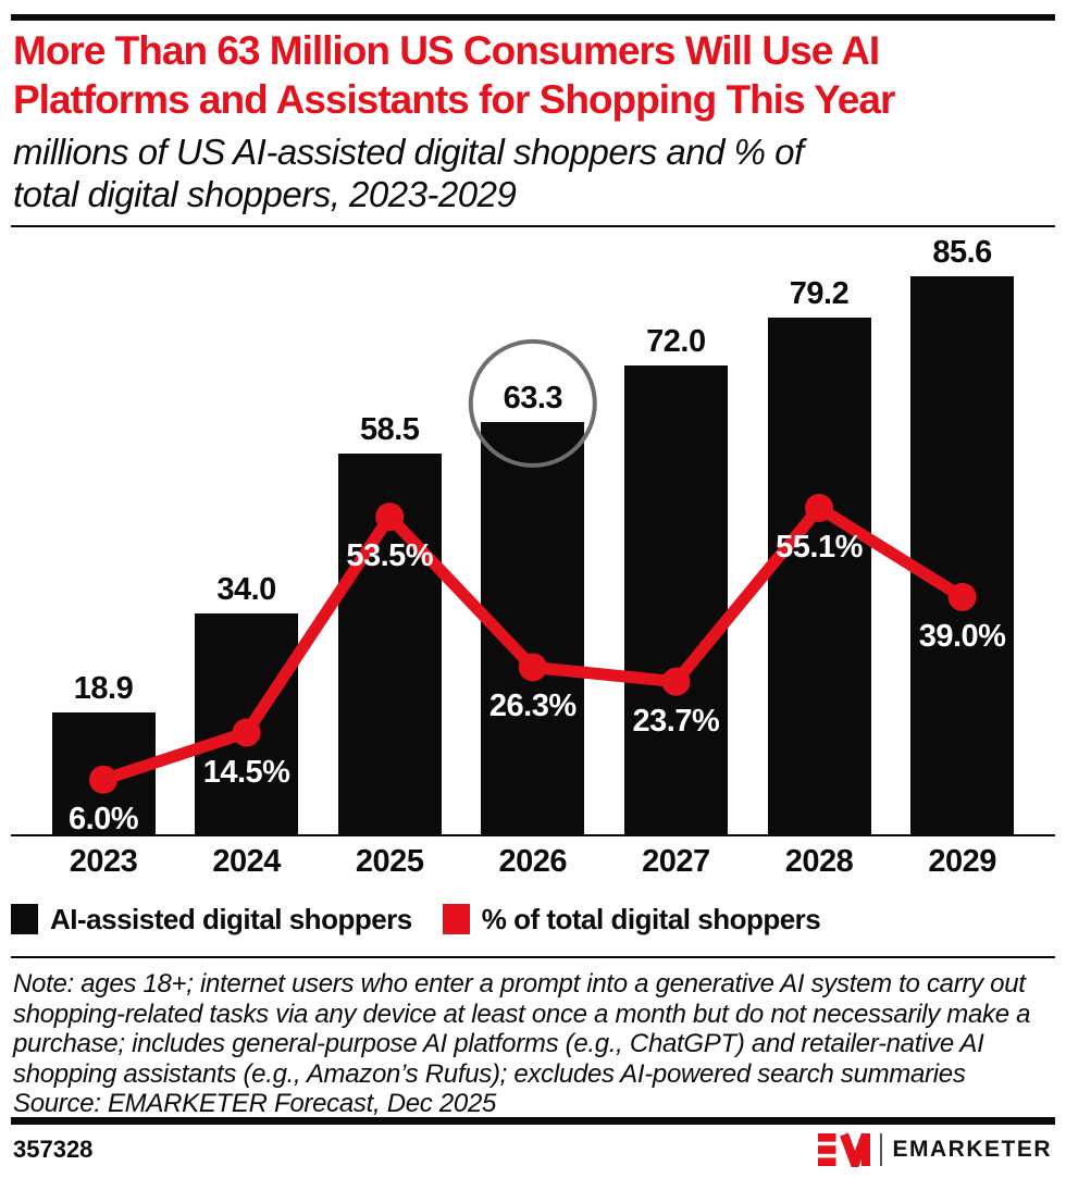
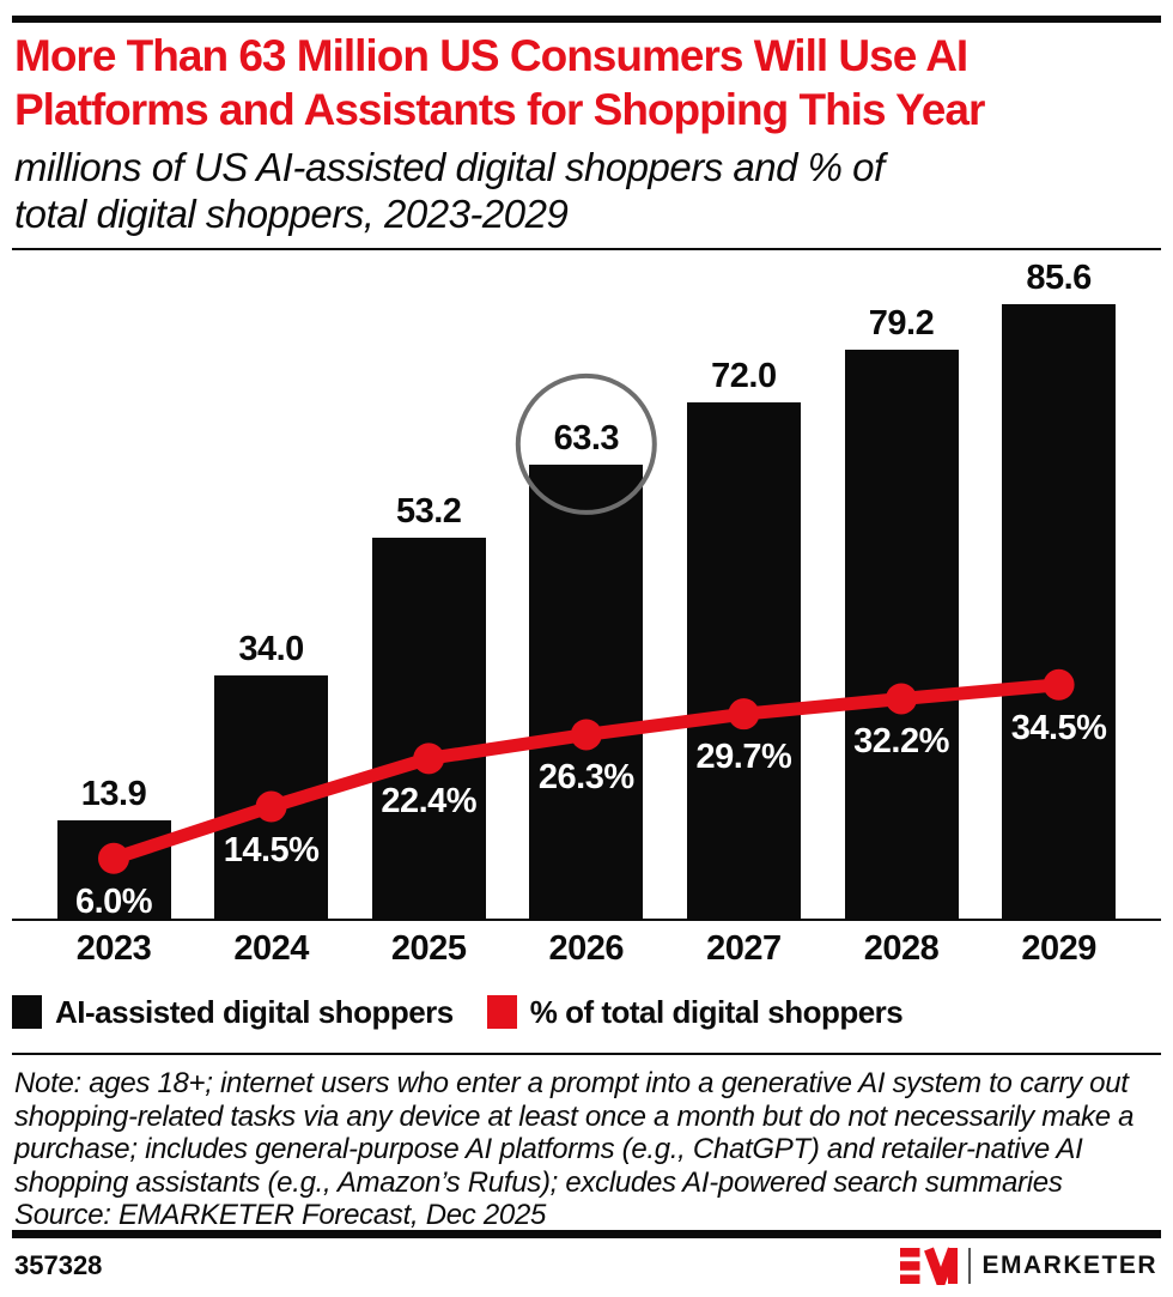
AI-assisted digital shoppers/2023: 18.9 -> 13.9
AI-assisted digital shoppers/2025: 58.5 -> 53.2
% of total digital shoppers/2025: 53.5% -> 22.4%
% of total digital shoppers/2027: 23.7% -> 29.7%
% of total digital shoppers/2028: 55.1% -> 32.2%
% of total digital shoppers/2029: 39.0% -> 34.5%
